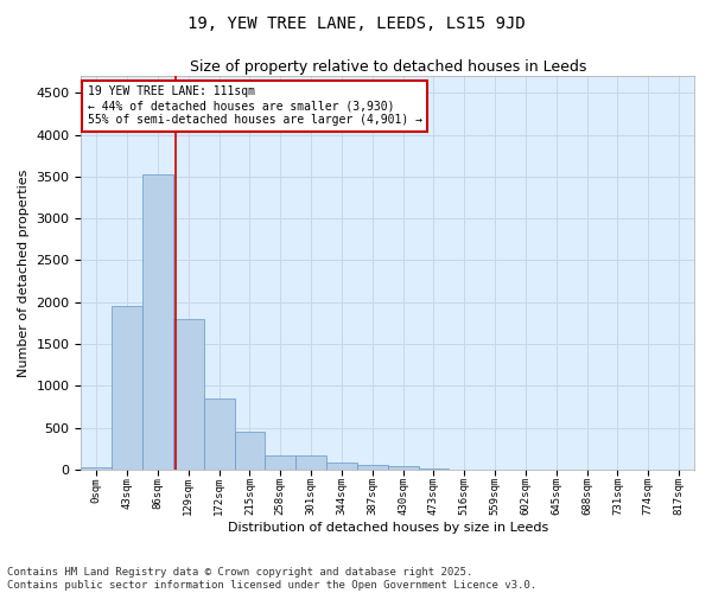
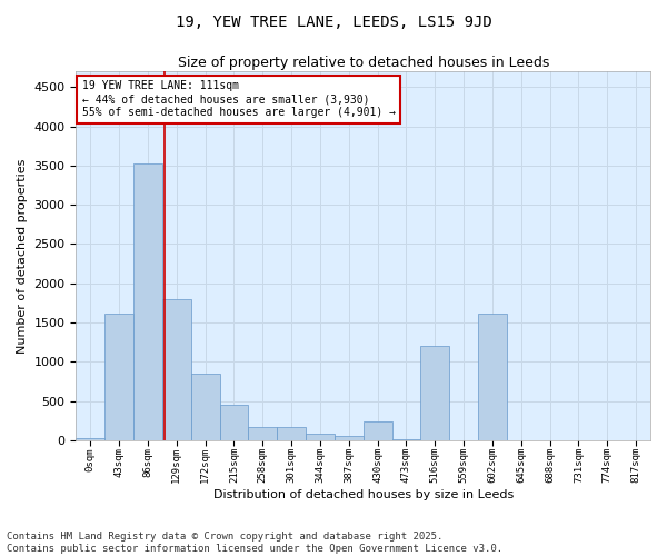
43sqm: 1950 -> 1620
430sqm: 40 -> 240
516sqm: 0 -> 1200
602sqm: 0 -> 1620
